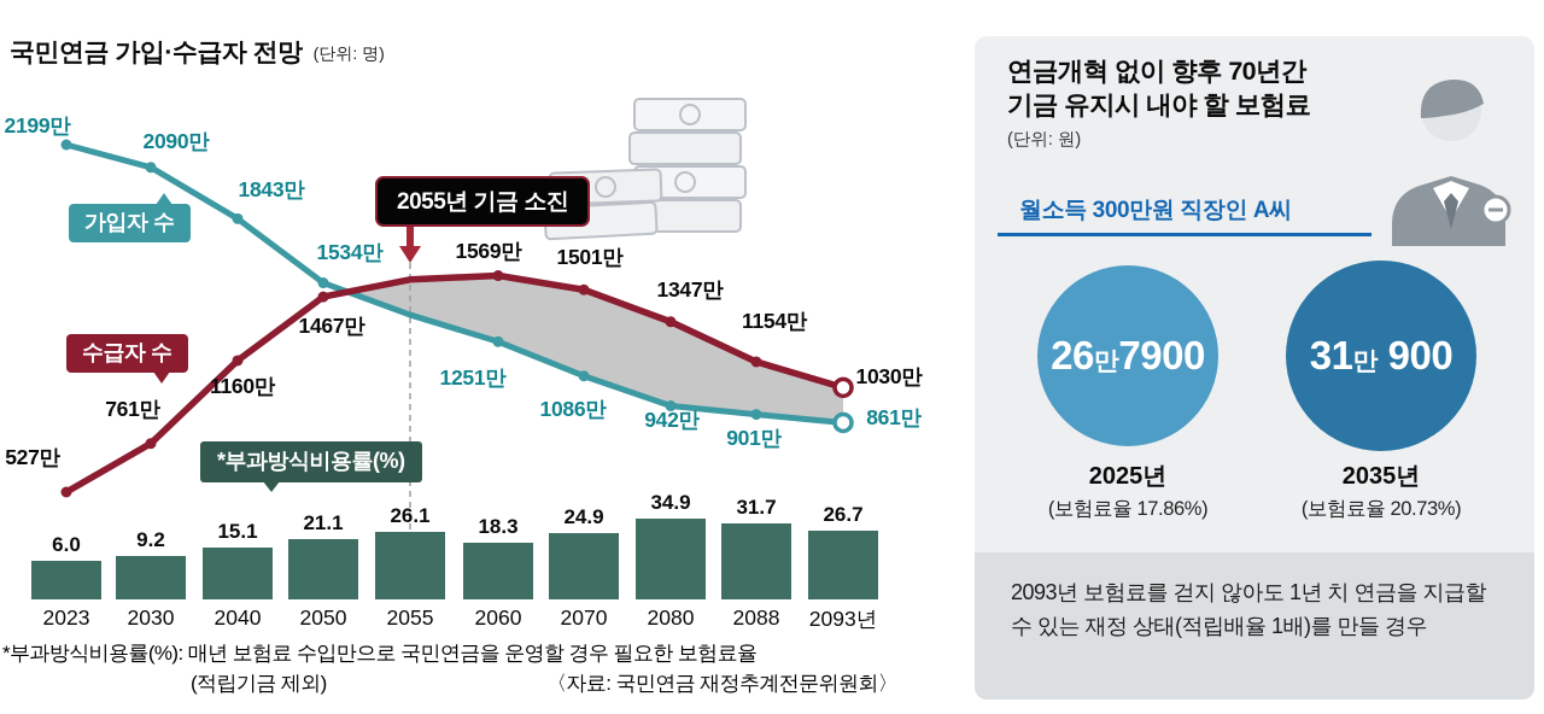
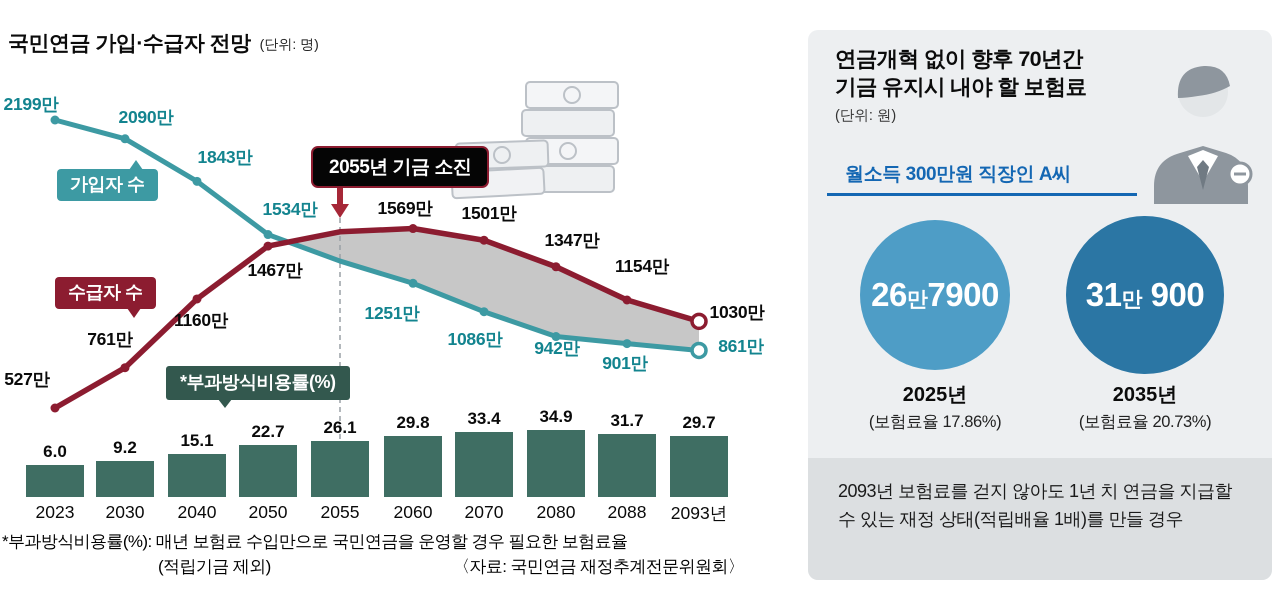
*부과방식비용률(%)/2050: 21.1 -> 22.7
*부과방식비용률(%)/2060: 18.3 -> 29.8
*부과방식비용률(%)/2070: 24.9 -> 33.4
*부과방식비용률(%)/2093년: 26.7 -> 29.7
